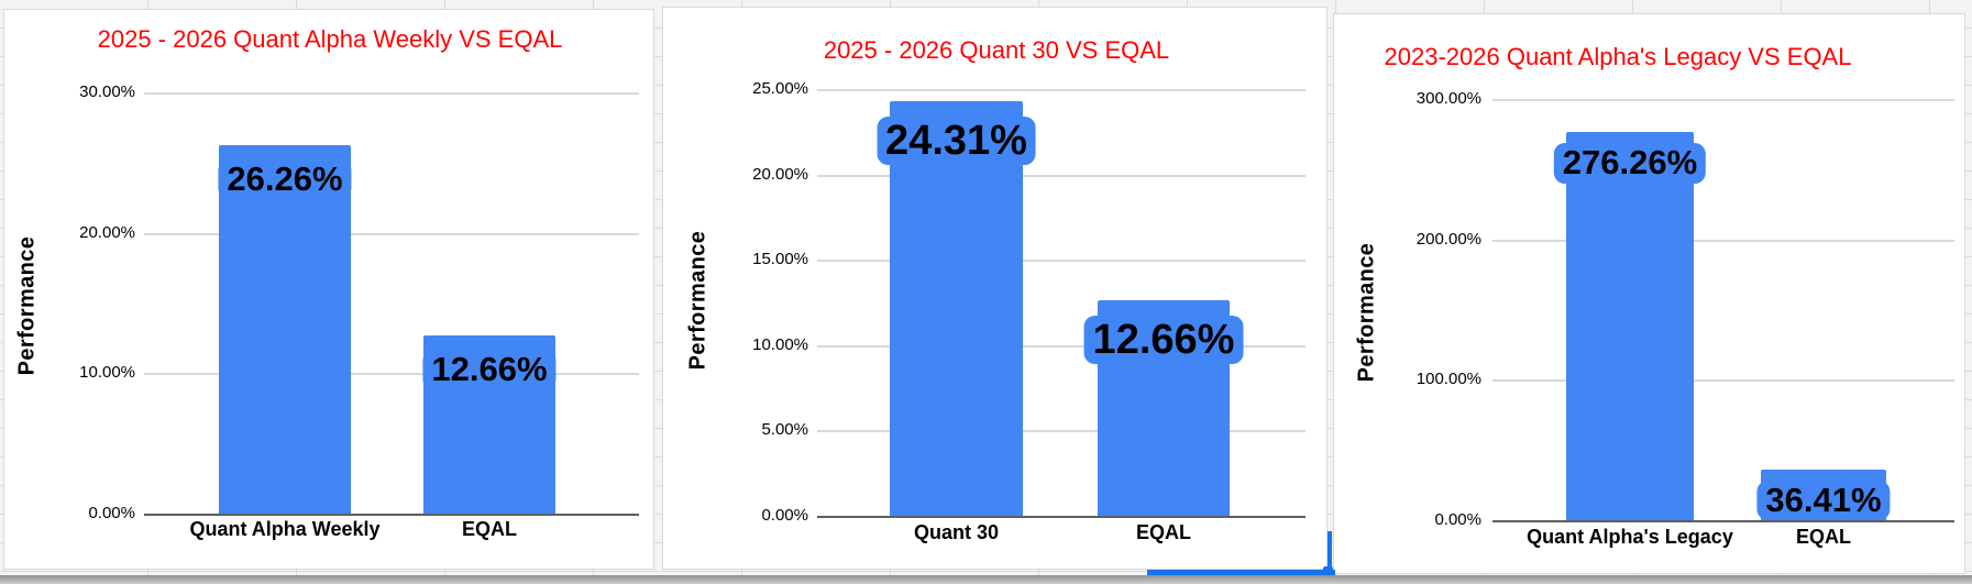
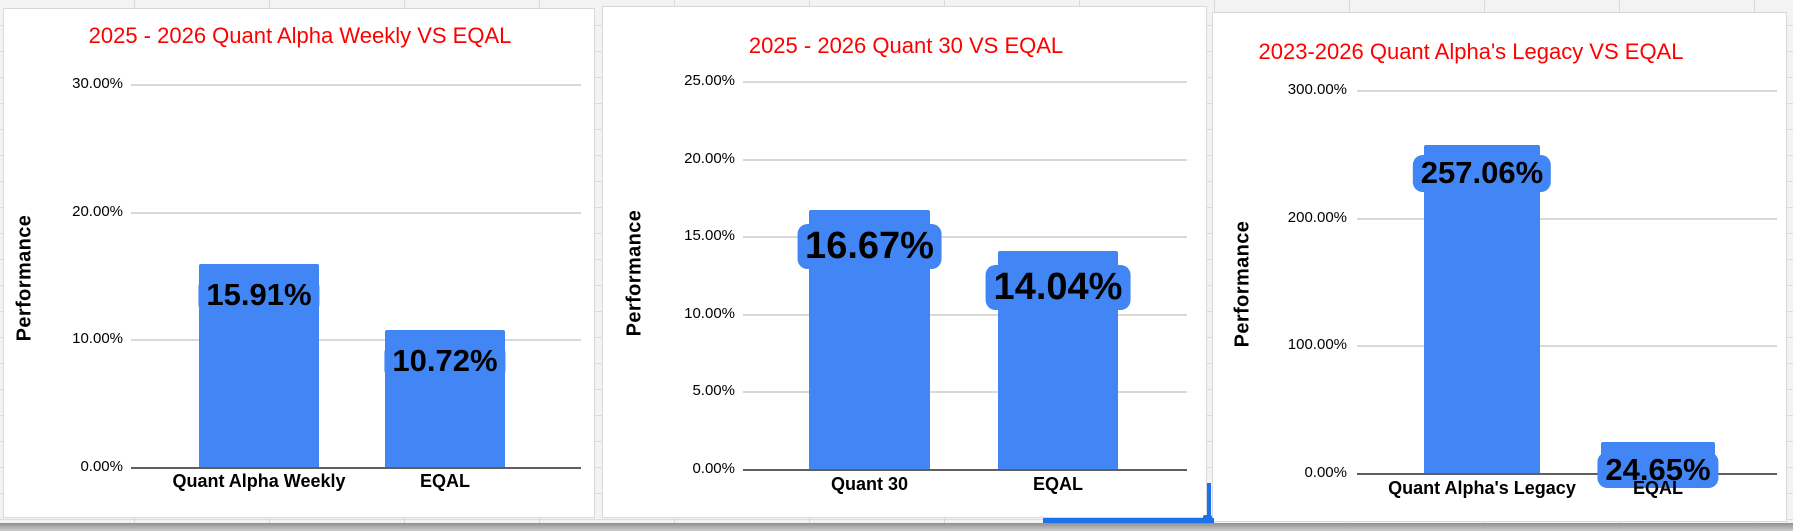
2025 - 2026 Quant Alpha Weekly VS EQAL/Quant Alpha Weekly: 26.26% -> 15.91%
2025 - 2026 Quant Alpha Weekly VS EQAL/EQAL: 12.66% -> 10.72%
2025 - 2026 Quant 30 VS EQAL/Quant 30: 24.31% -> 16.67%
2025 - 2026 Quant 30 VS EQAL/EQAL: 12.66% -> 14.04%
2023-2026 Quant Alpha's Legacy VS EQAL/Quant Alpha's Legacy: 276.26% -> 257.06%
2023-2026 Quant Alpha's Legacy VS EQAL/EQAL: 36.41% -> 24.65%
